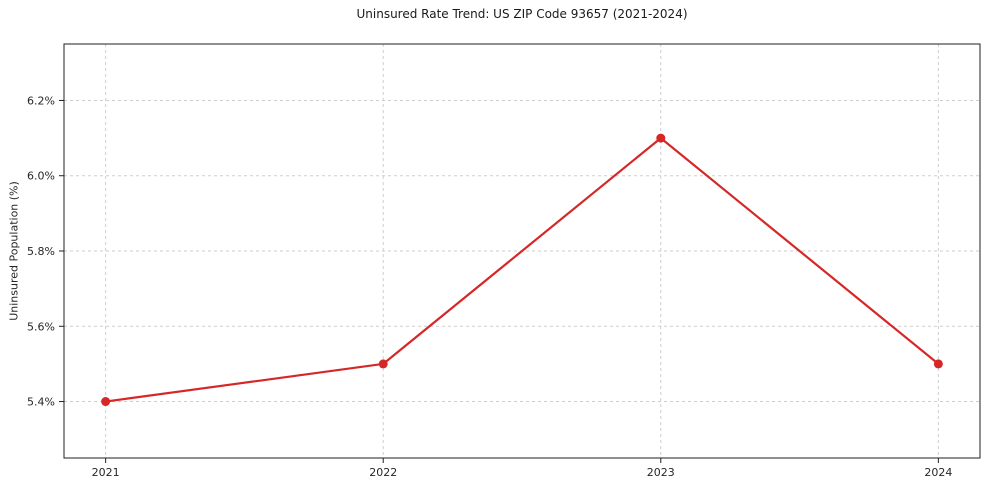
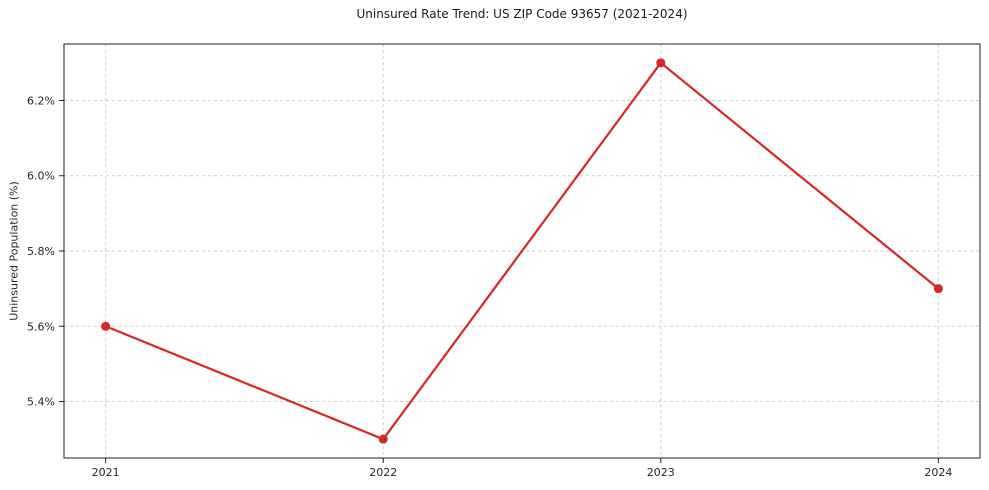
2021: 5.4% -> 5.6%
2022: 5.5% -> 5.3%
2023: 6.1% -> 6.3%
2024: 5.5% -> 5.7%
